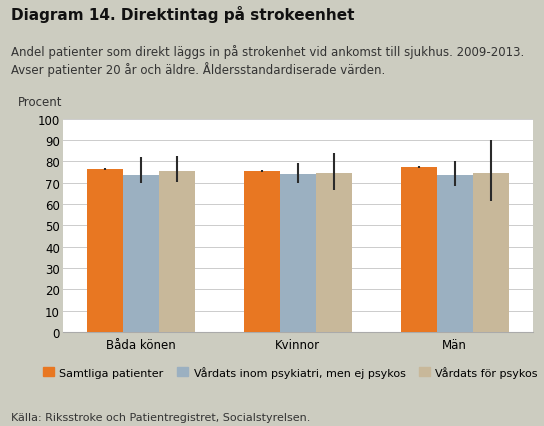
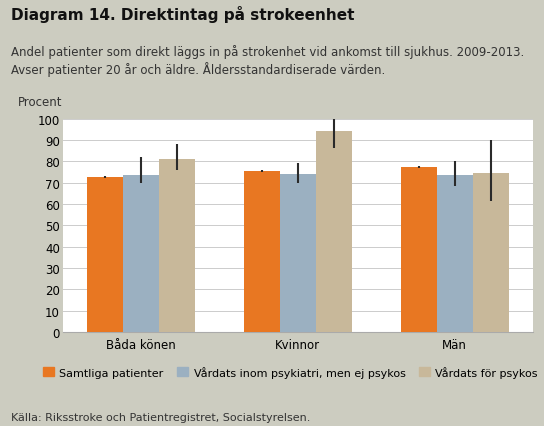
Samtliga patienter/Båda könen: 76.5 -> 72.5
Vårdats för psykos/Båda könen: 75.5 -> 81.0
Vårdats för psykos/Kvinnor: 74.5 -> 94.0
